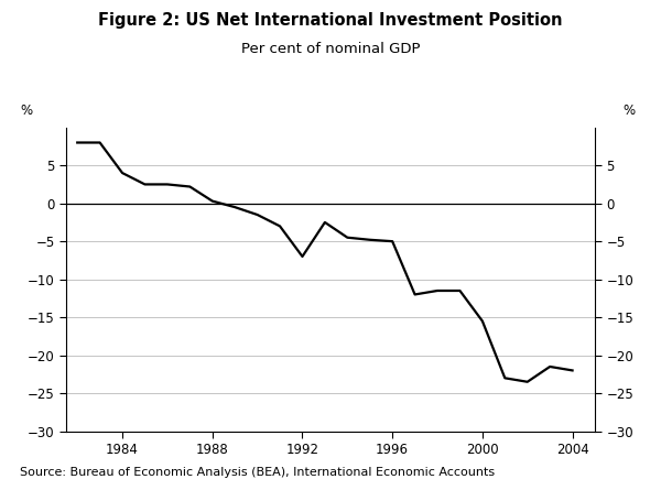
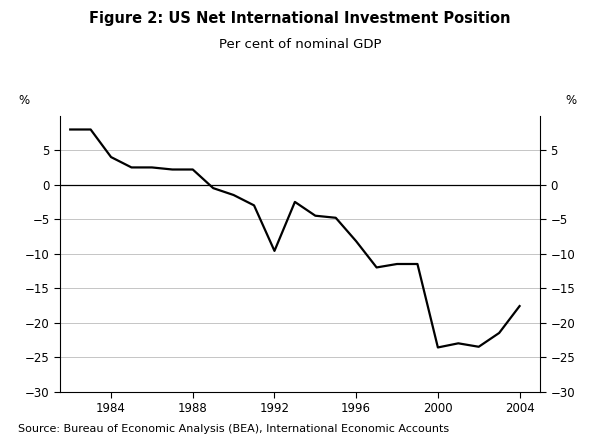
1988: 0.3 -> 2.2
1992: -7.0 -> -9.6
1996: -5.0 -> -8.2
2000: -15.5 -> -23.6
2004: -22.0 -> -17.6
